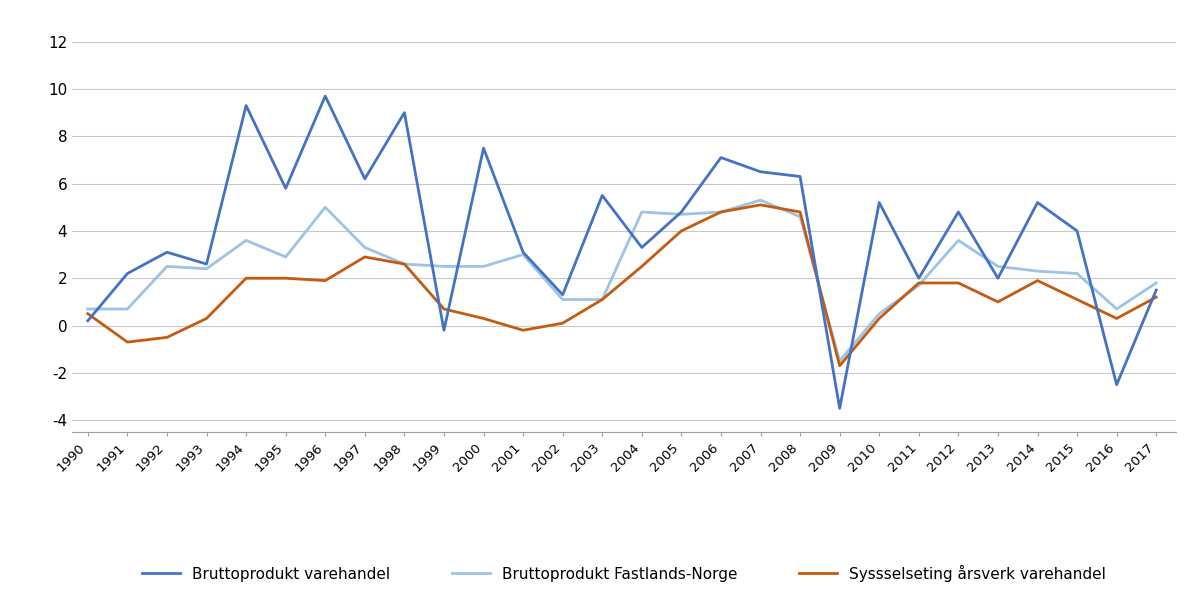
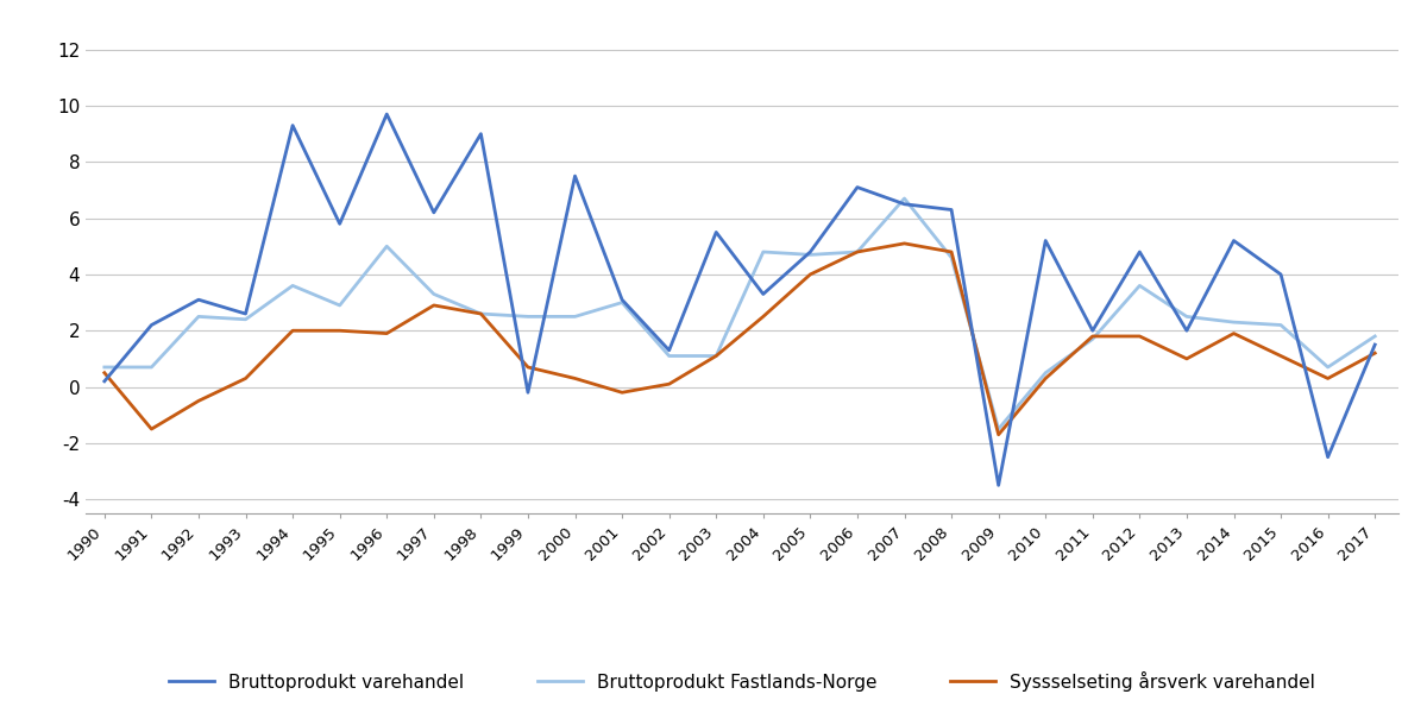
Syssselseting årsverk varehandel/1991: -0.7 -> -1.5
Bruttoprodukt Fastlands-Norge/2007: 5.3 -> 6.7
